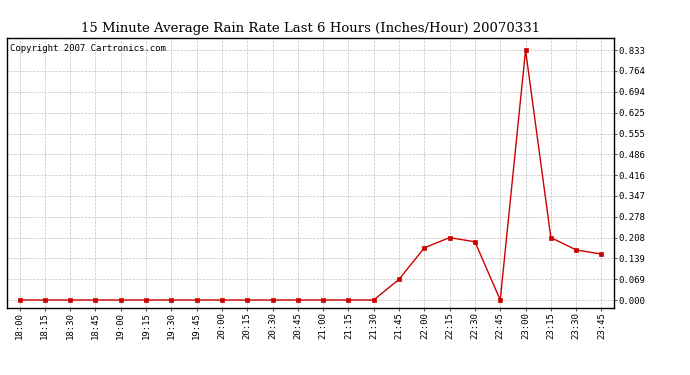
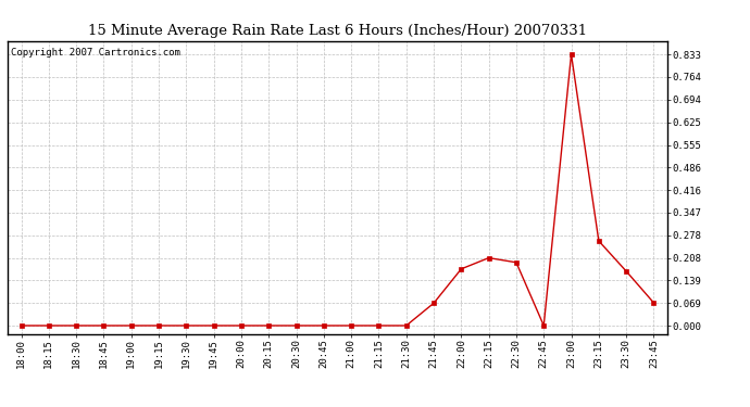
23:15: 0.208 -> 0.260
23:45: 0.153 -> 0.070
